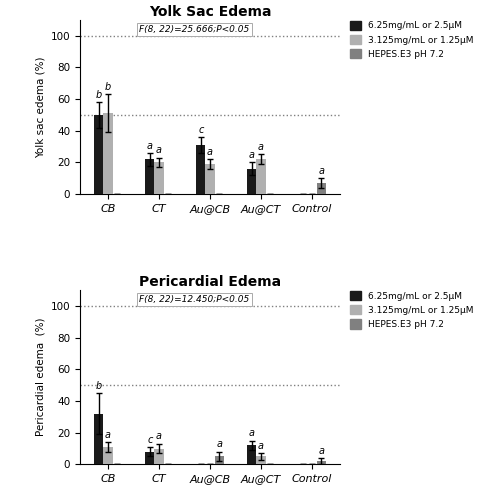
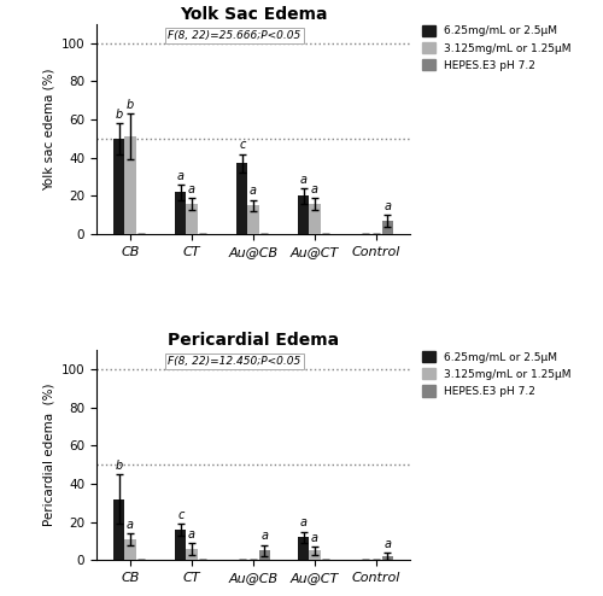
Yolk Sac Edema/3.125mg/mL or 1.25μM/CT: 20 -> 16
Yolk Sac Edema/6.25mg/mL or 2.5μM/Au@CB: 31 -> 37
Yolk Sac Edema/3.125mg/mL or 1.25μM/Au@CB: 19 -> 15
Yolk Sac Edema/6.25mg/mL or 2.5μM/Au@CT: 16 -> 20
Yolk Sac Edema/3.125mg/mL or 1.25μM/Au@CT: 22 -> 16
Pericardial Edema/6.25mg/mL or 2.5μM/CT: 8 -> 16
Pericardial Edema/3.125mg/mL or 1.25μM/CT: 10 -> 6
